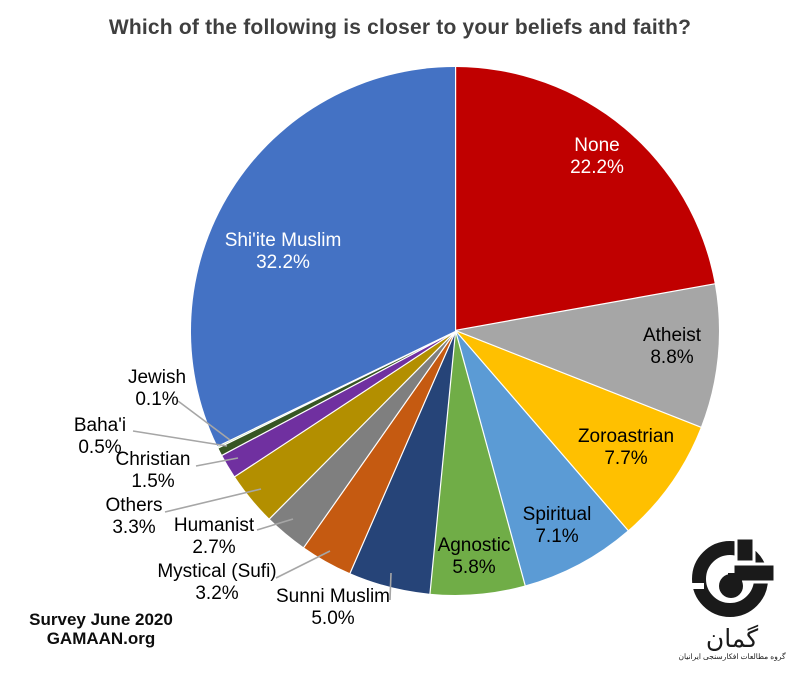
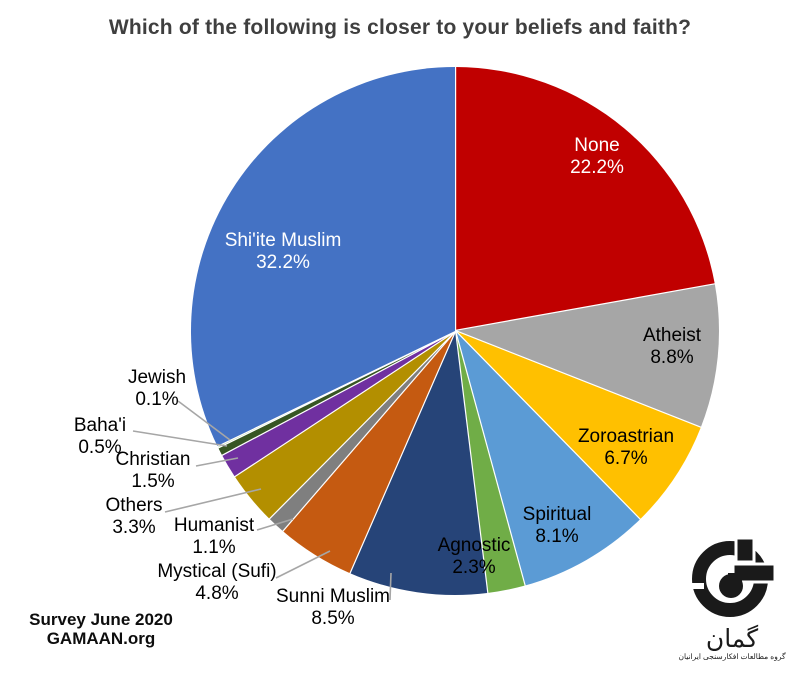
Zoroastrian: 7.7% -> 6.7%
Spiritual: 7.1% -> 8.1%
Agnostic: 5.8% -> 2.3%
Sunni Muslim: 5.0% -> 8.5%
Mystical (Sufi): 3.2% -> 4.8%
Humanist: 2.7% -> 1.1%
